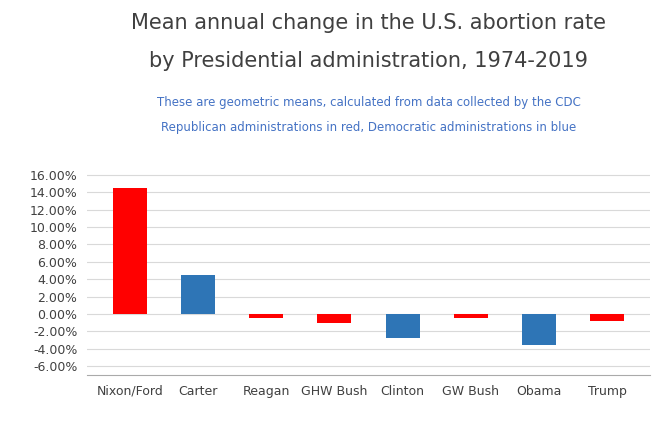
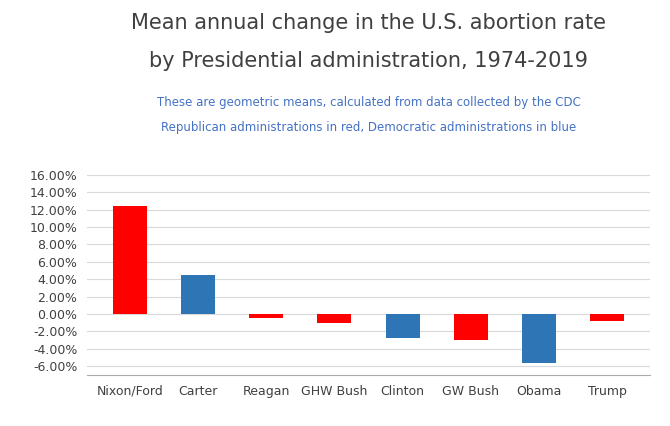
Nixon/Ford: 14.5% -> 12.4%
GW Bush: -0.4% -> -3.0%
Obama: -3.6% -> -5.6%
